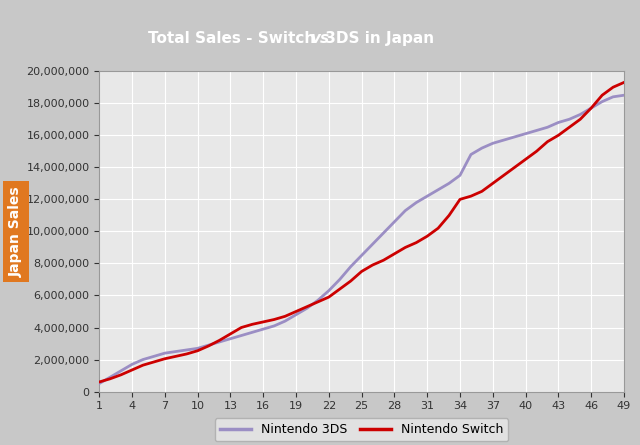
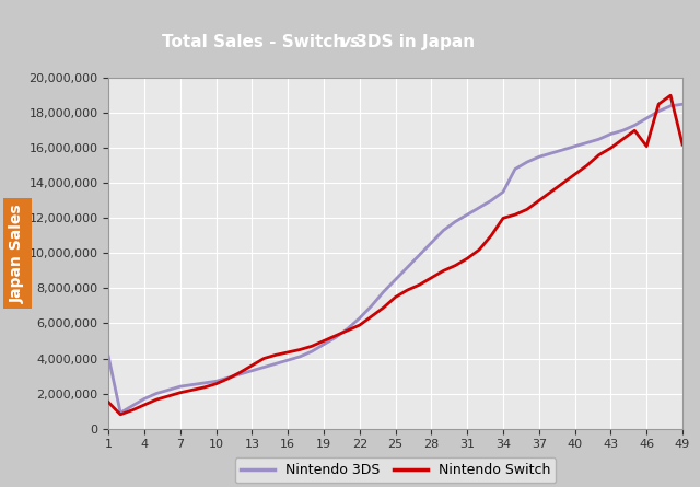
Nintendo 3DS/1: 500,000 -> 4,100,000
Nintendo Switch/1: 600,000 -> 1,500,000
Nintendo Switch/46: 17,700,000 -> 16,100,000
Nintendo Switch/49: 19,300,000 -> 16,200,000
